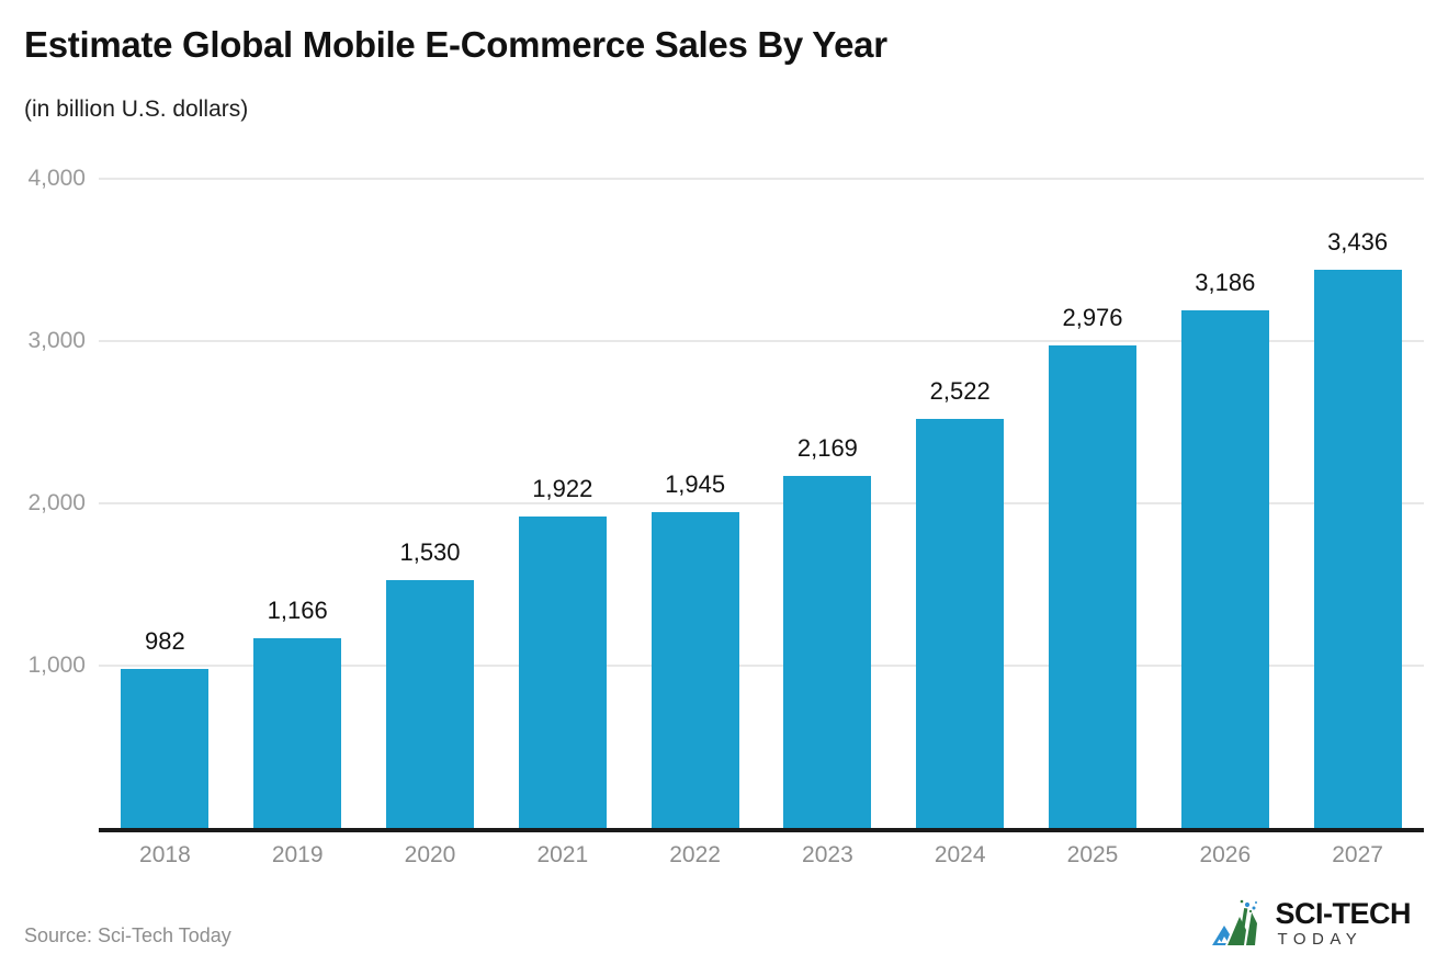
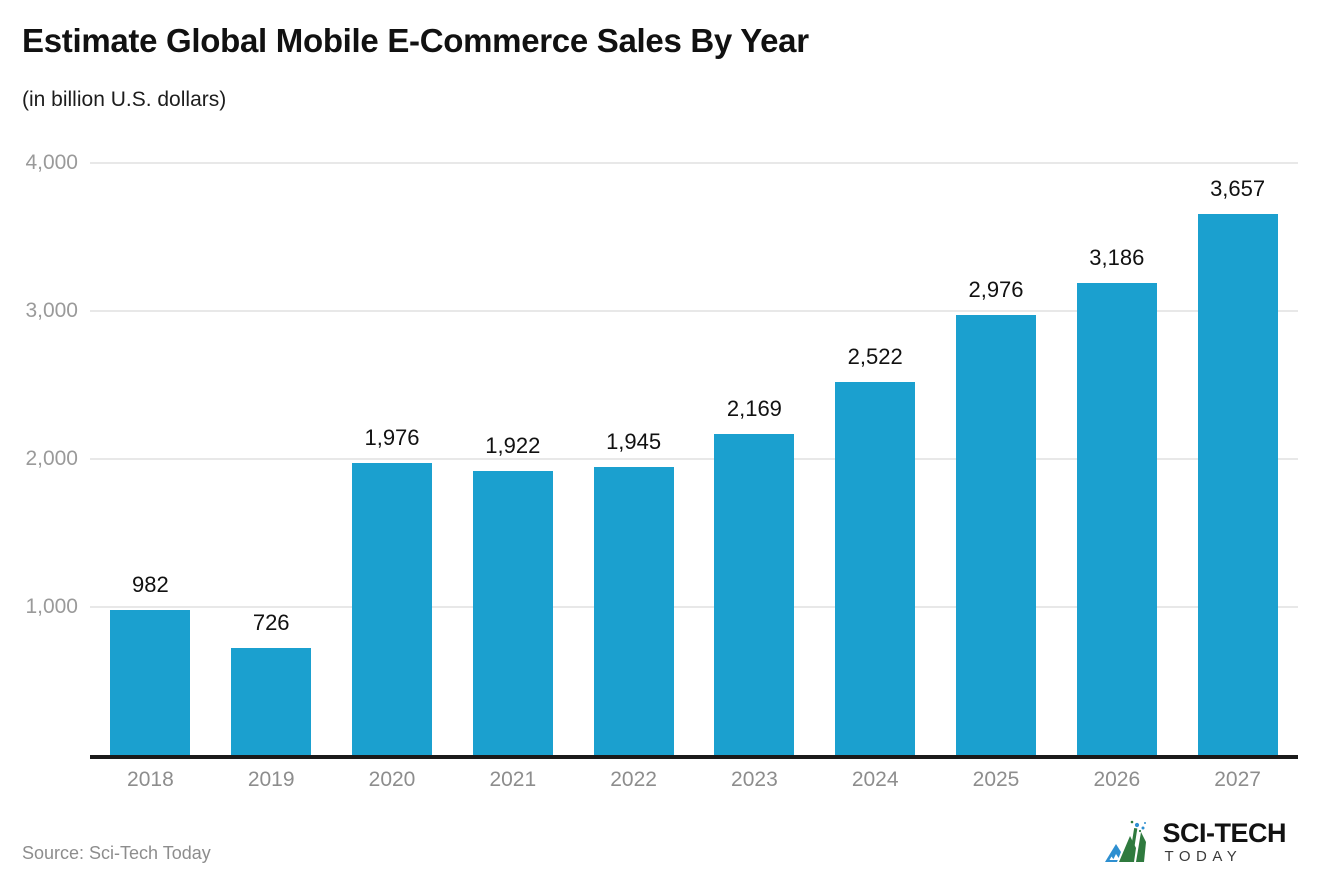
2019: 1,166 -> 726
2020: 1,530 -> 1,976
2027: 3,436 -> 3,657
